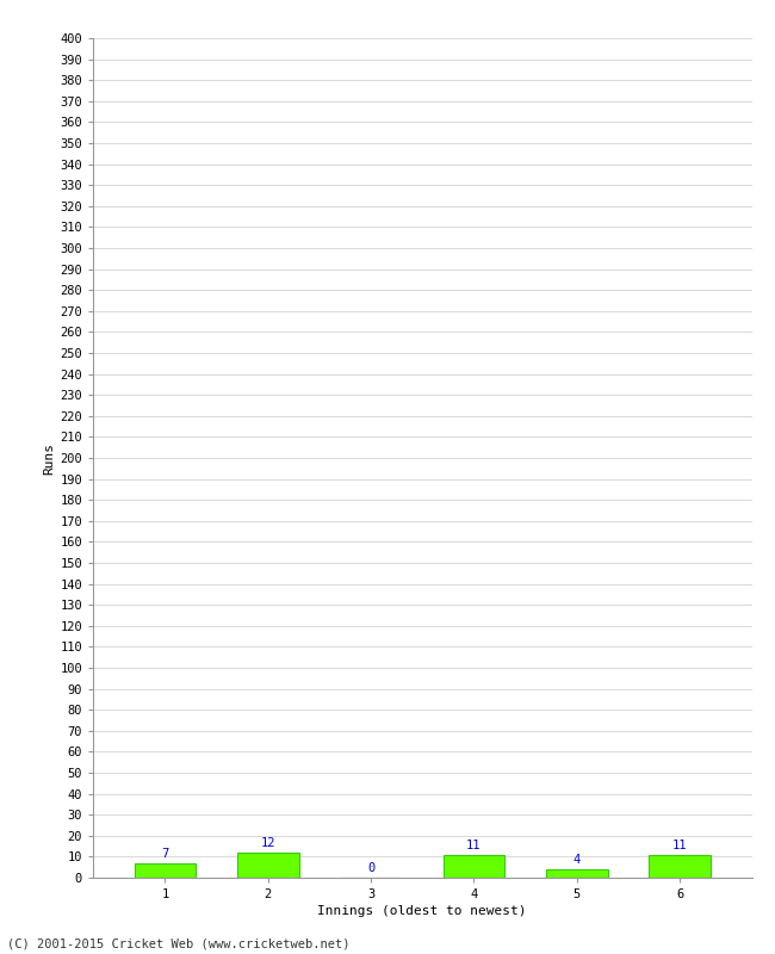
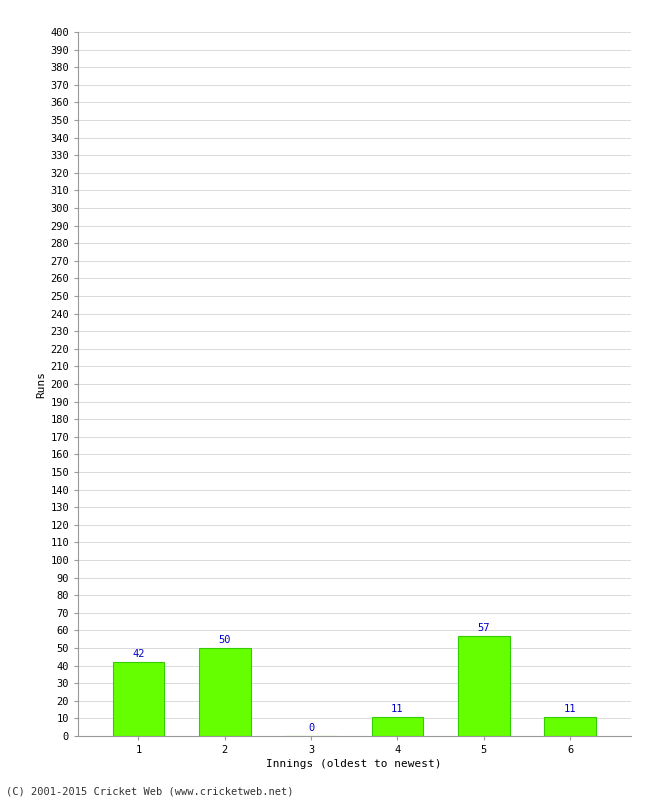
1: 7 -> 42
2: 12 -> 50
5: 4 -> 57
